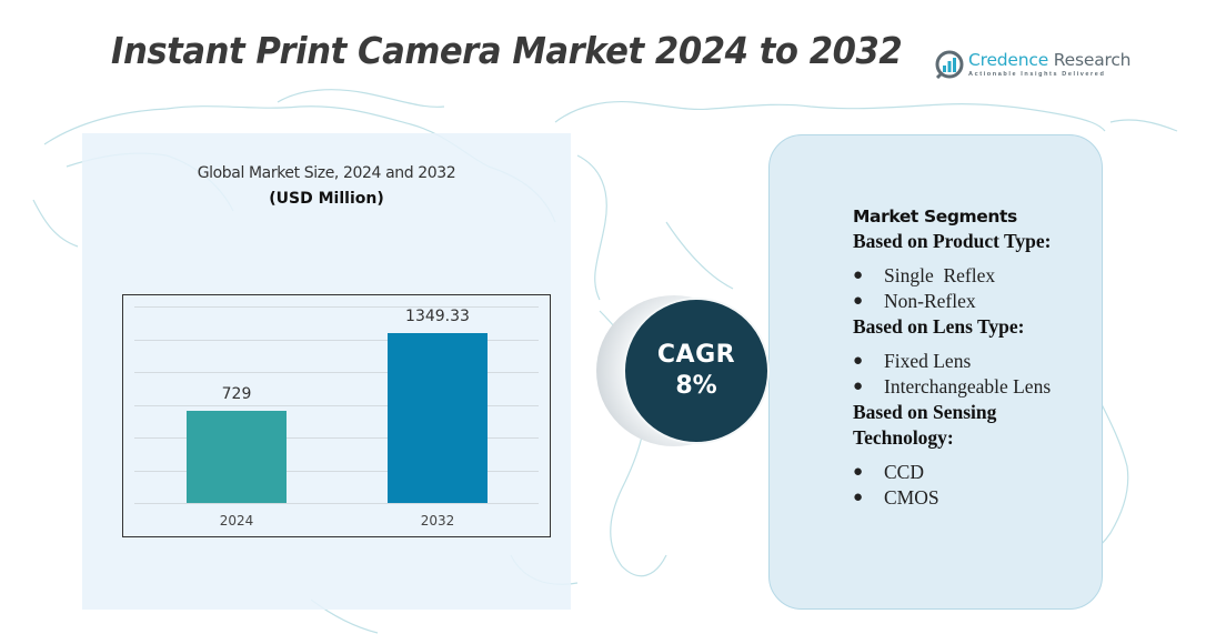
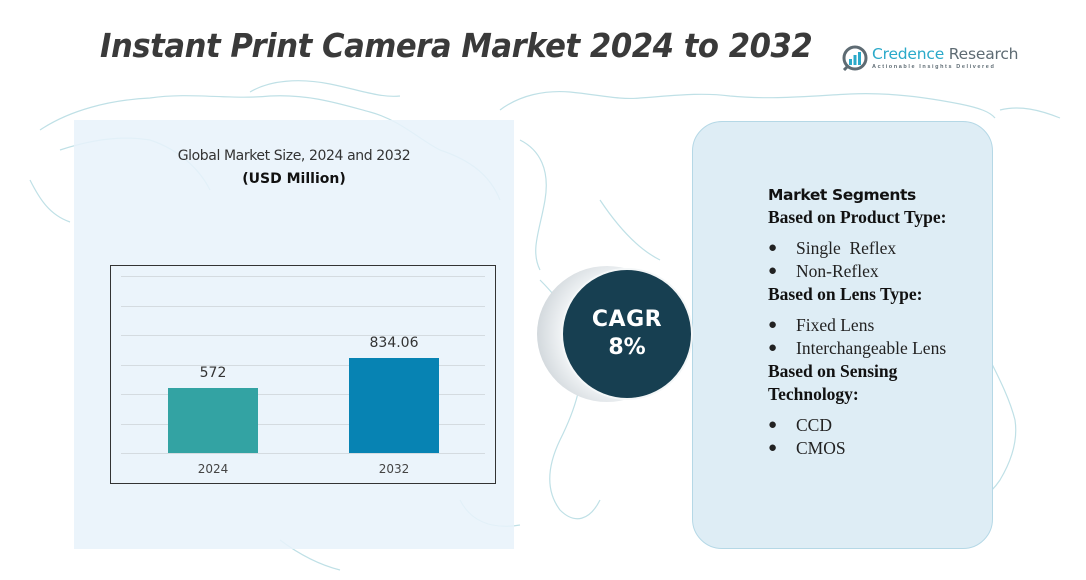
2024: 729 -> 572
2032: 1349.33 -> 834.06
